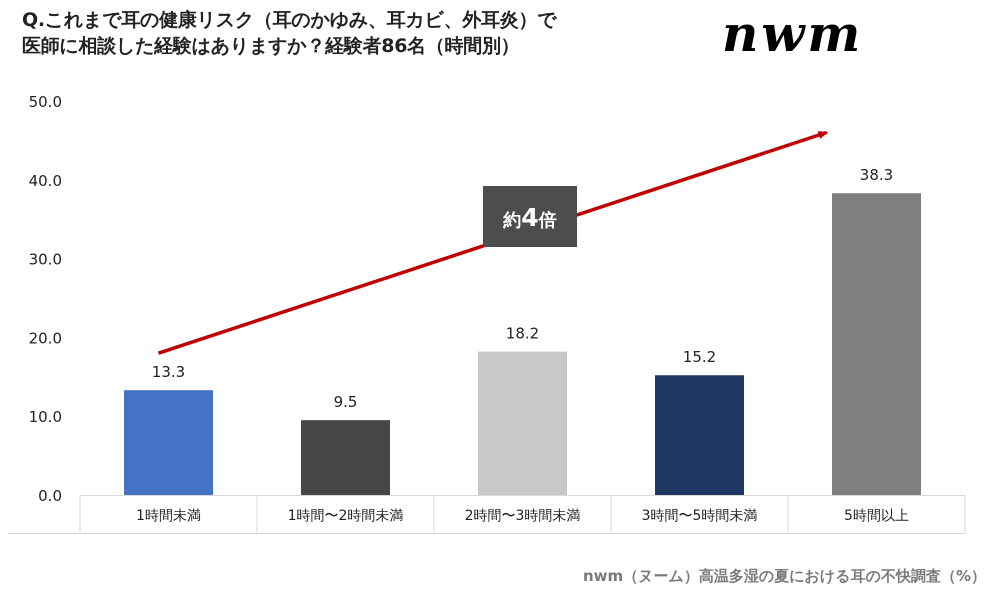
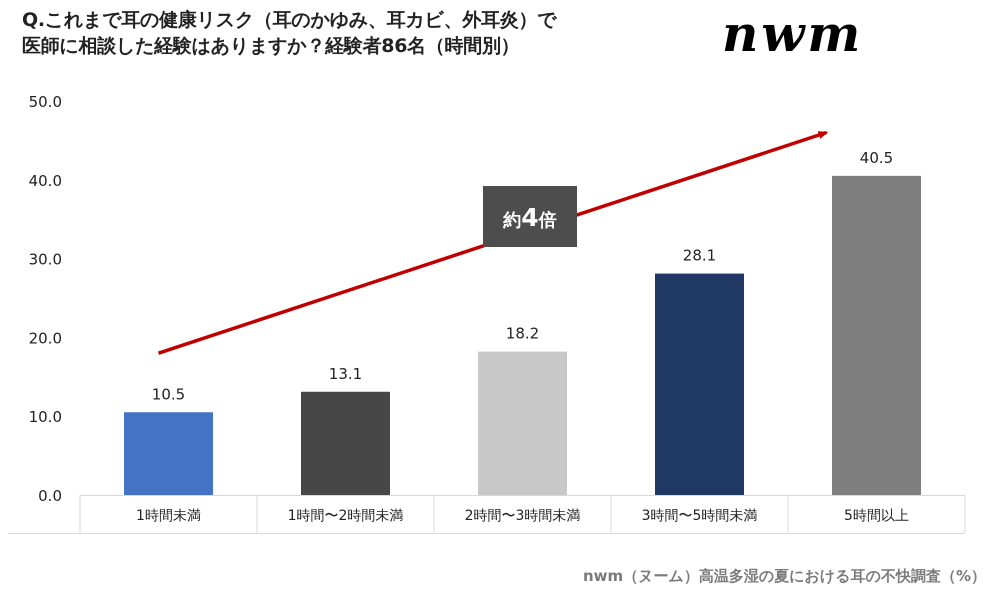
1時間未満: 13.3 -> 10.5
1時間〜2時間未満: 9.5 -> 13.1
3時間〜5時間未満: 15.2 -> 28.1
5時間以上: 38.3 -> 40.5
